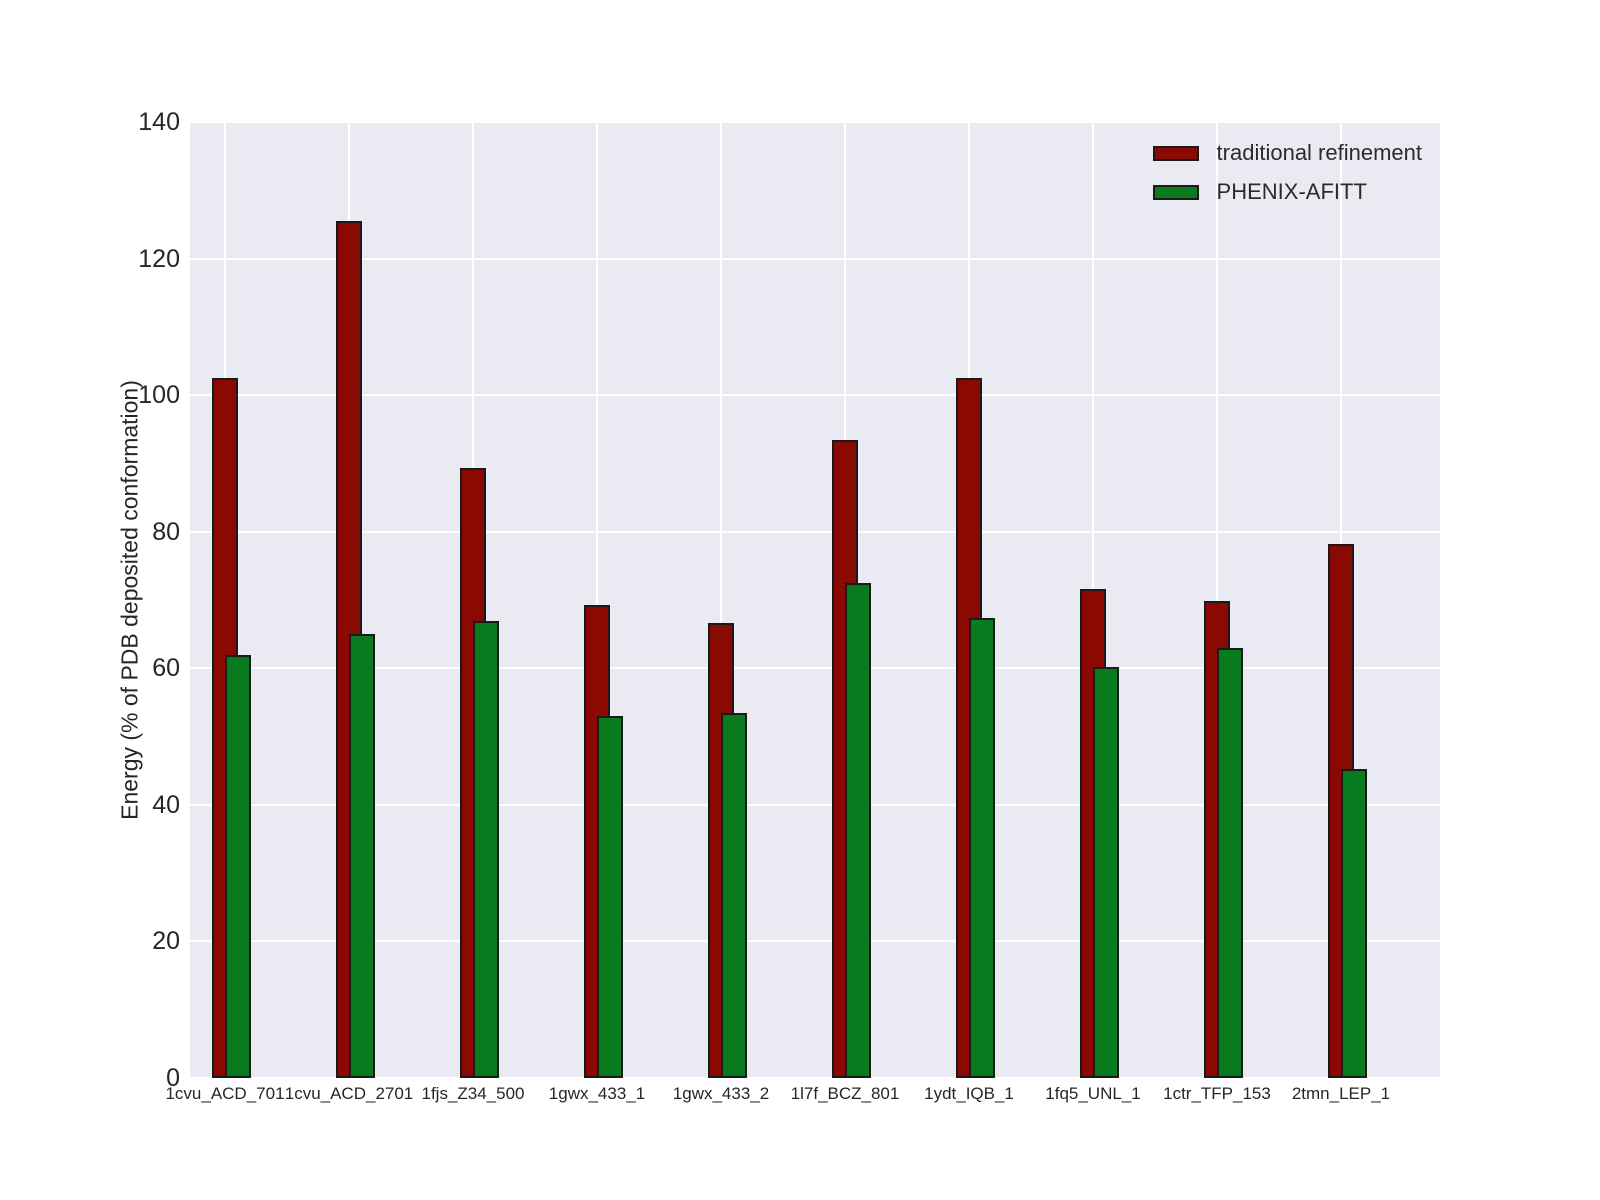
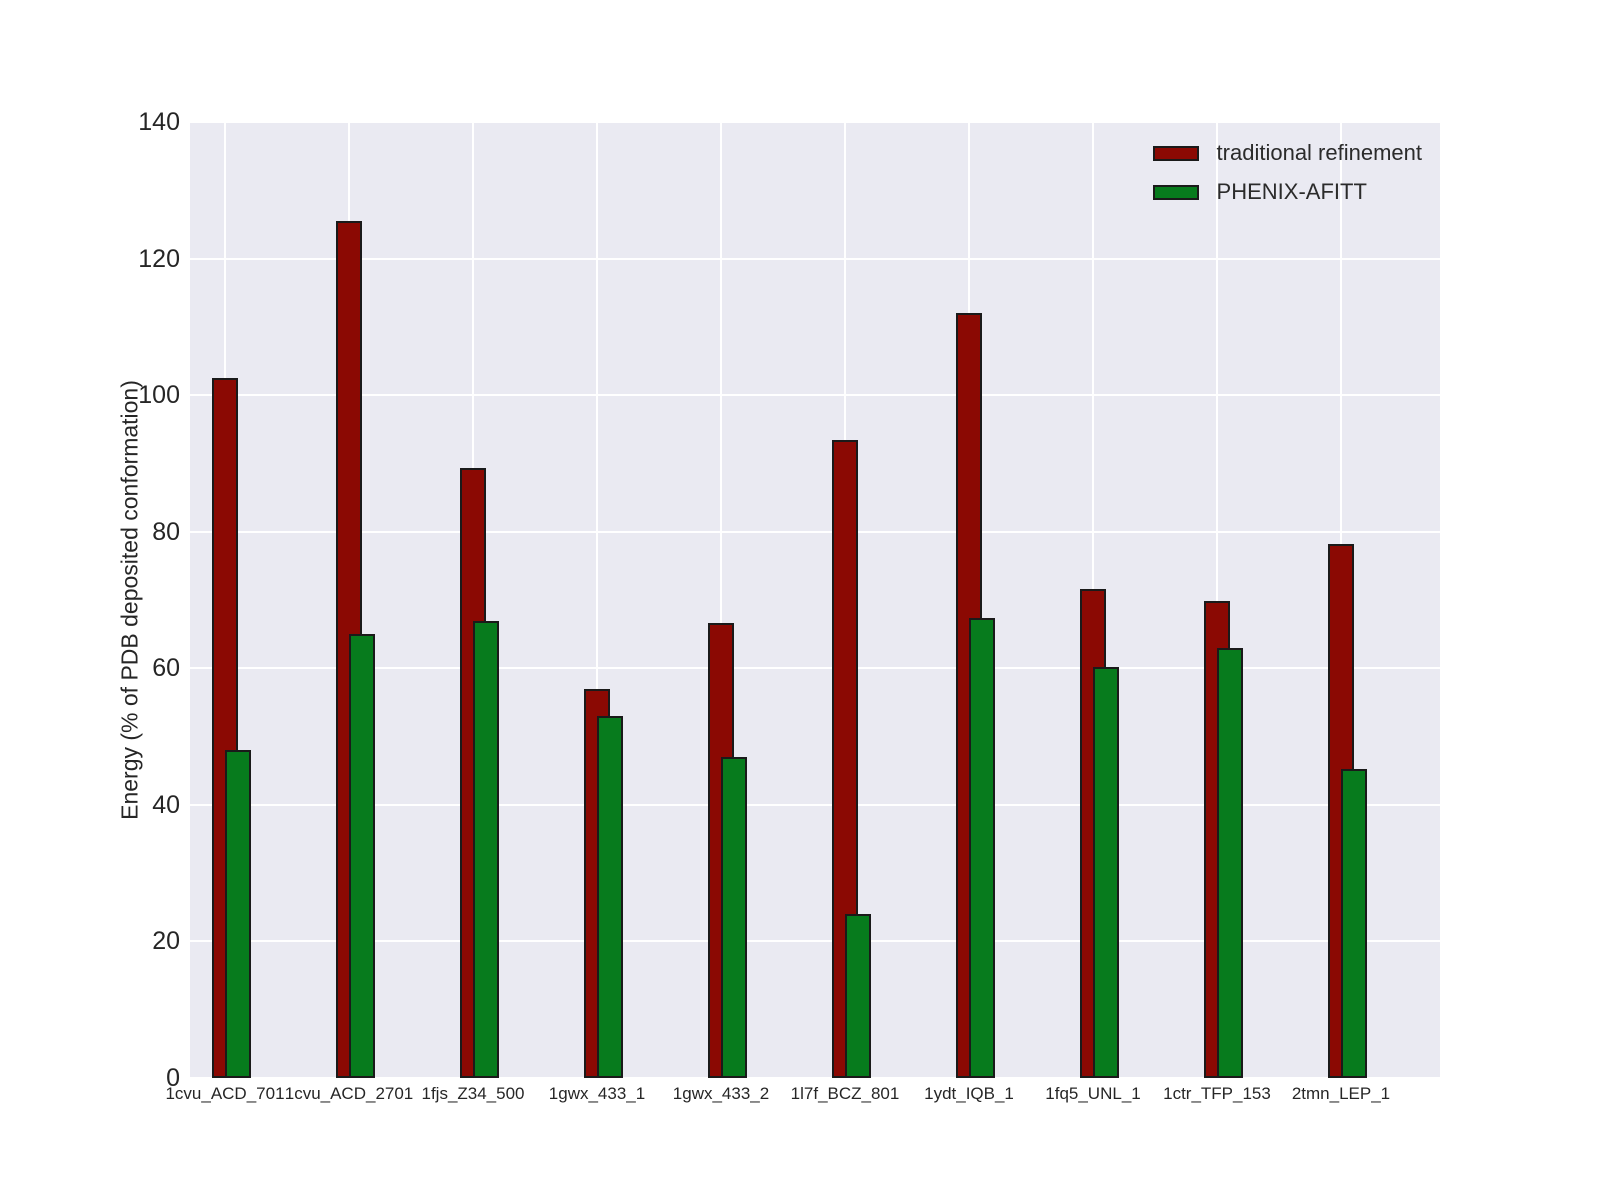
PHENIX-AFITT/1cvu_ACD_701: 62 -> 48
traditional refinement/1gwx_433_1: 69 -> 57
PHENIX-AFITT/1gwx_433_2: 54 -> 47
PHENIX-AFITT/1l7f_BCZ_801: 72 -> 24
traditional refinement/1ydt_IQB_1: 102 -> 112
